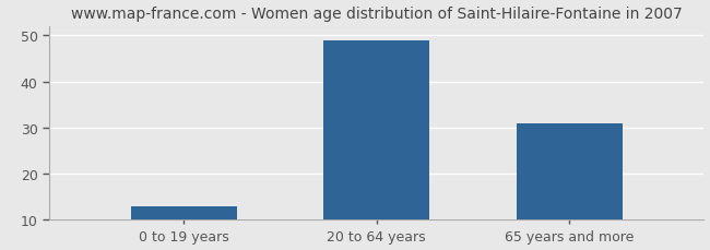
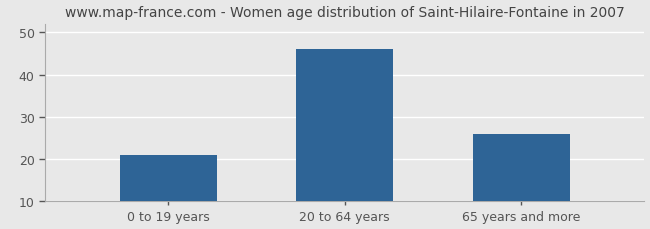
0 to 19 years: 13 -> 21
20 to 64 years: 49 -> 46
65 years and more: 31 -> 26
